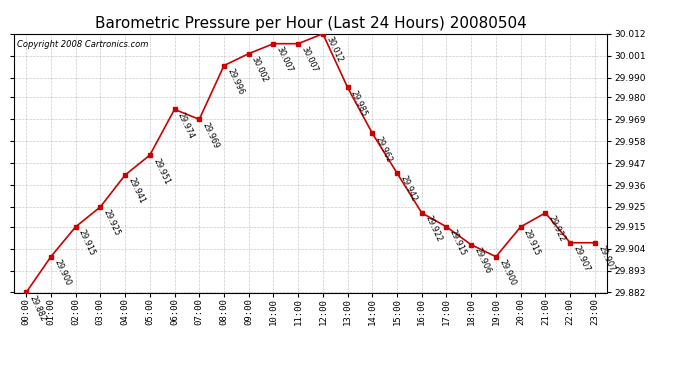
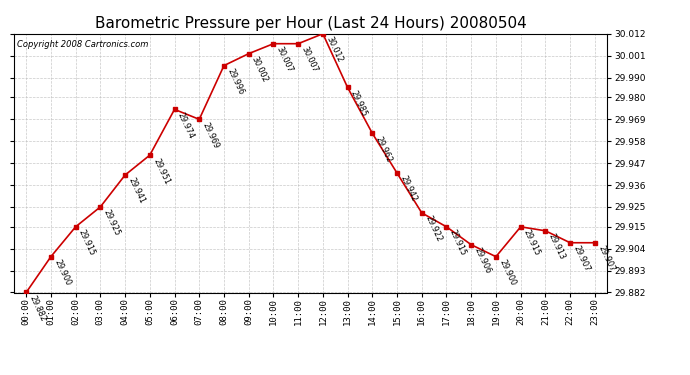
21:00: 29.922 -> 29.913
